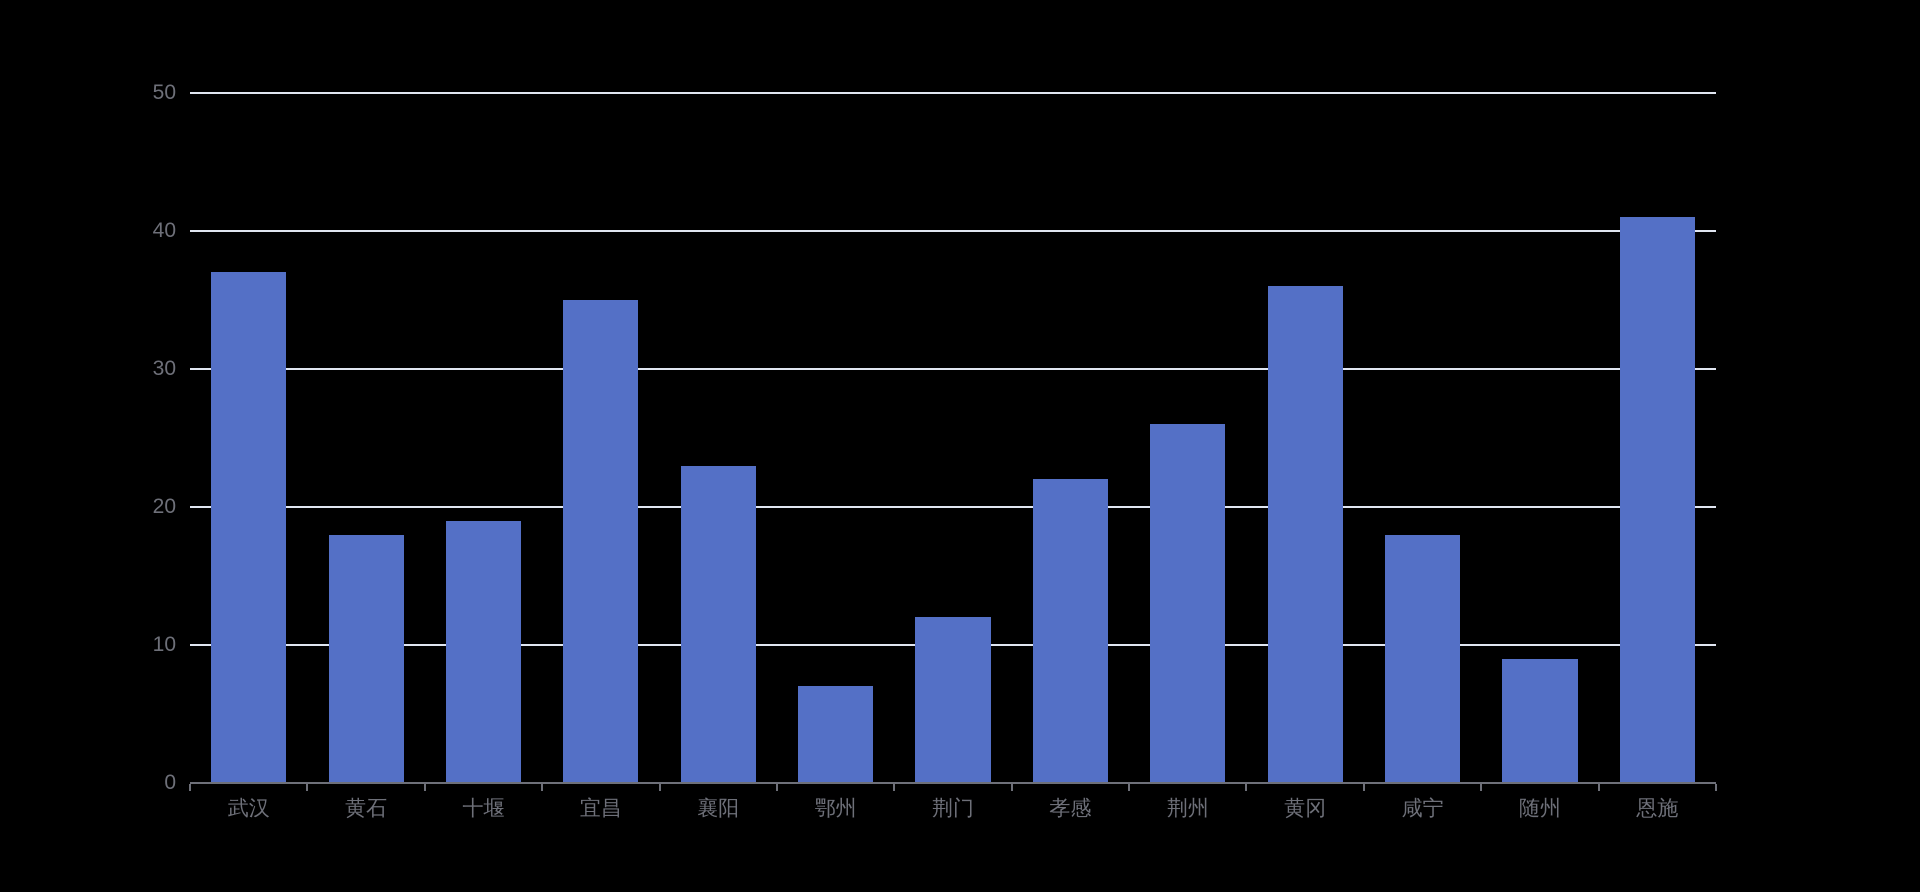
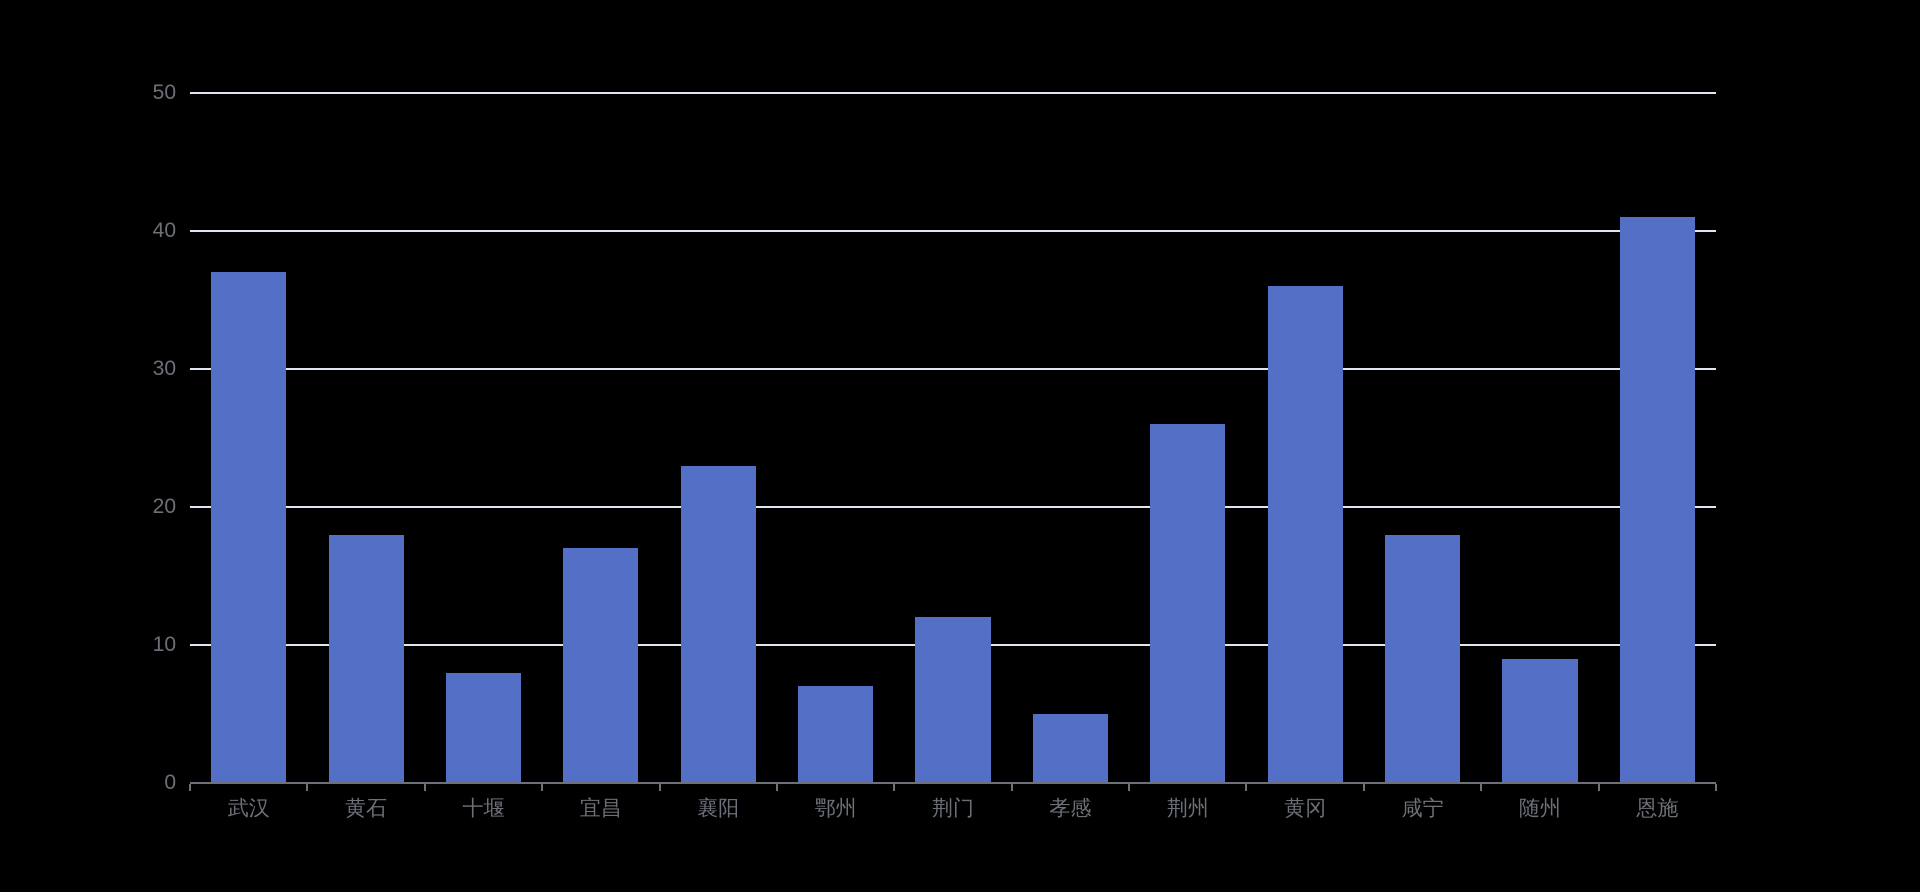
十堰: 19 -> 8
宜昌: 35 -> 17
孝感: 22 -> 5
